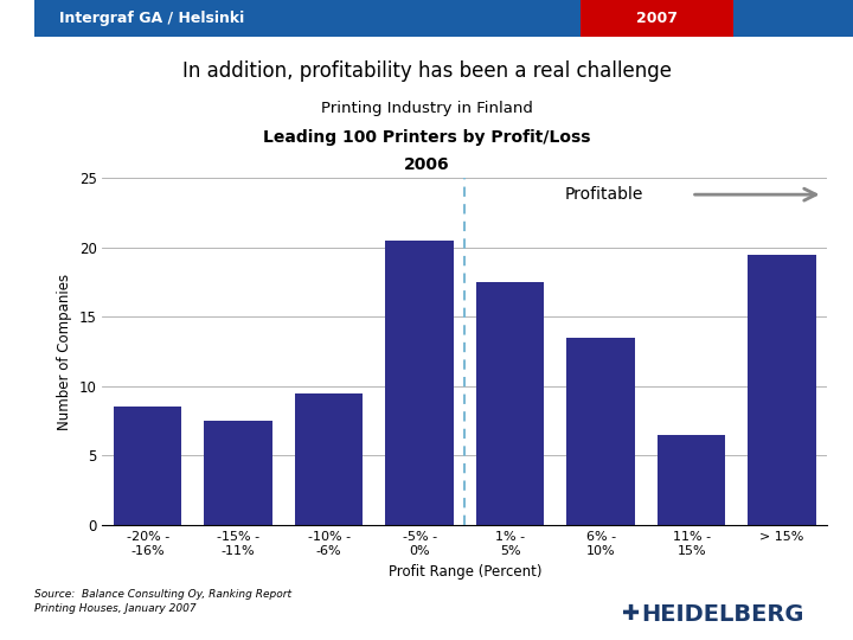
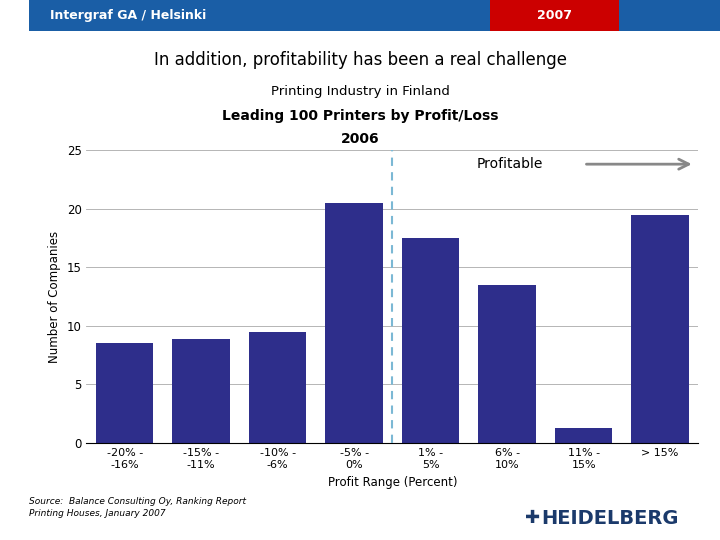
-15% - -11%: 7.5 -> 8.9
11% - 15%: 6.5 -> 1.3
